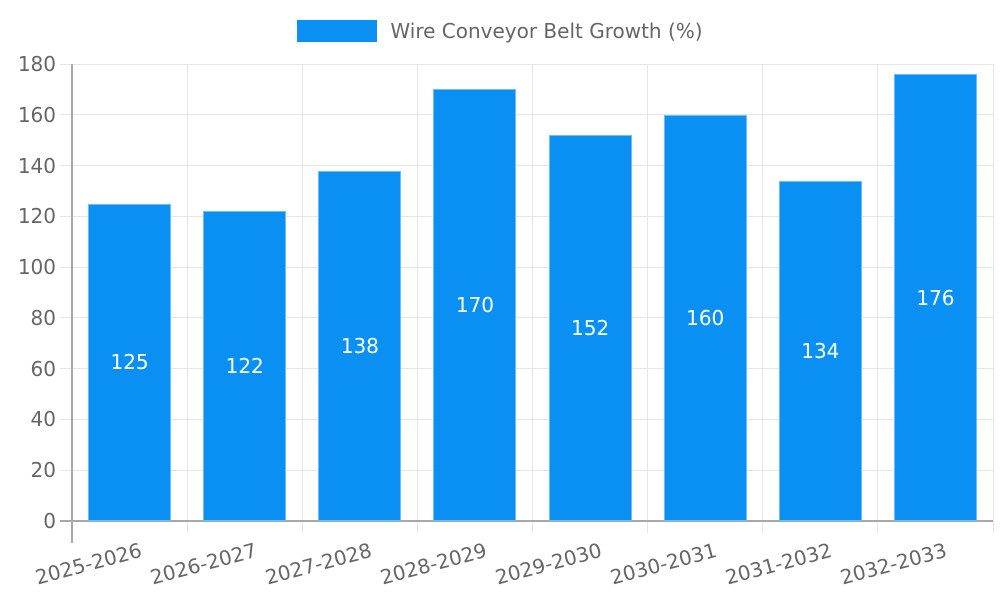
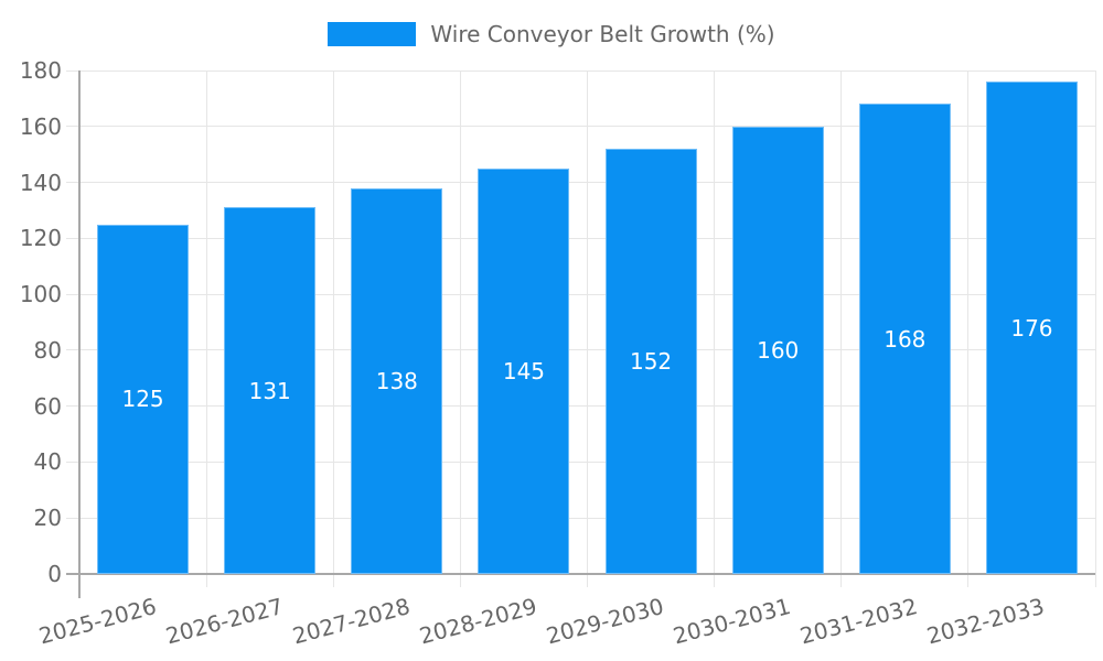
2026-2027: 122 -> 131
2028-2029: 170 -> 145
2031-2032: 134 -> 168
